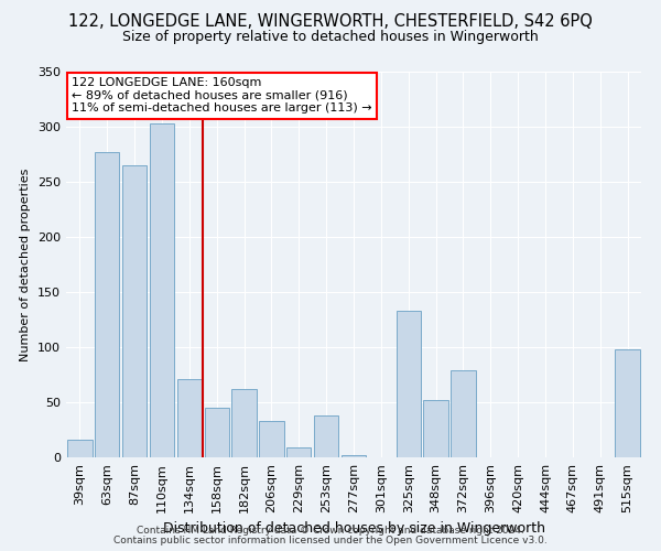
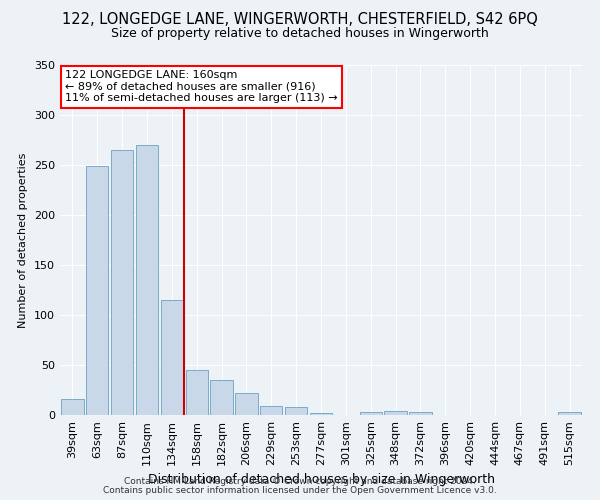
63sqm: 277 -> 249
110sqm: 303 -> 270
134sqm: 71 -> 115
182sqm: 62 -> 35
206sqm: 33 -> 22
253sqm: 38 -> 8
325sqm: 133 -> 3
348sqm: 52 -> 4
372sqm: 79 -> 3
515sqm: 98 -> 3
